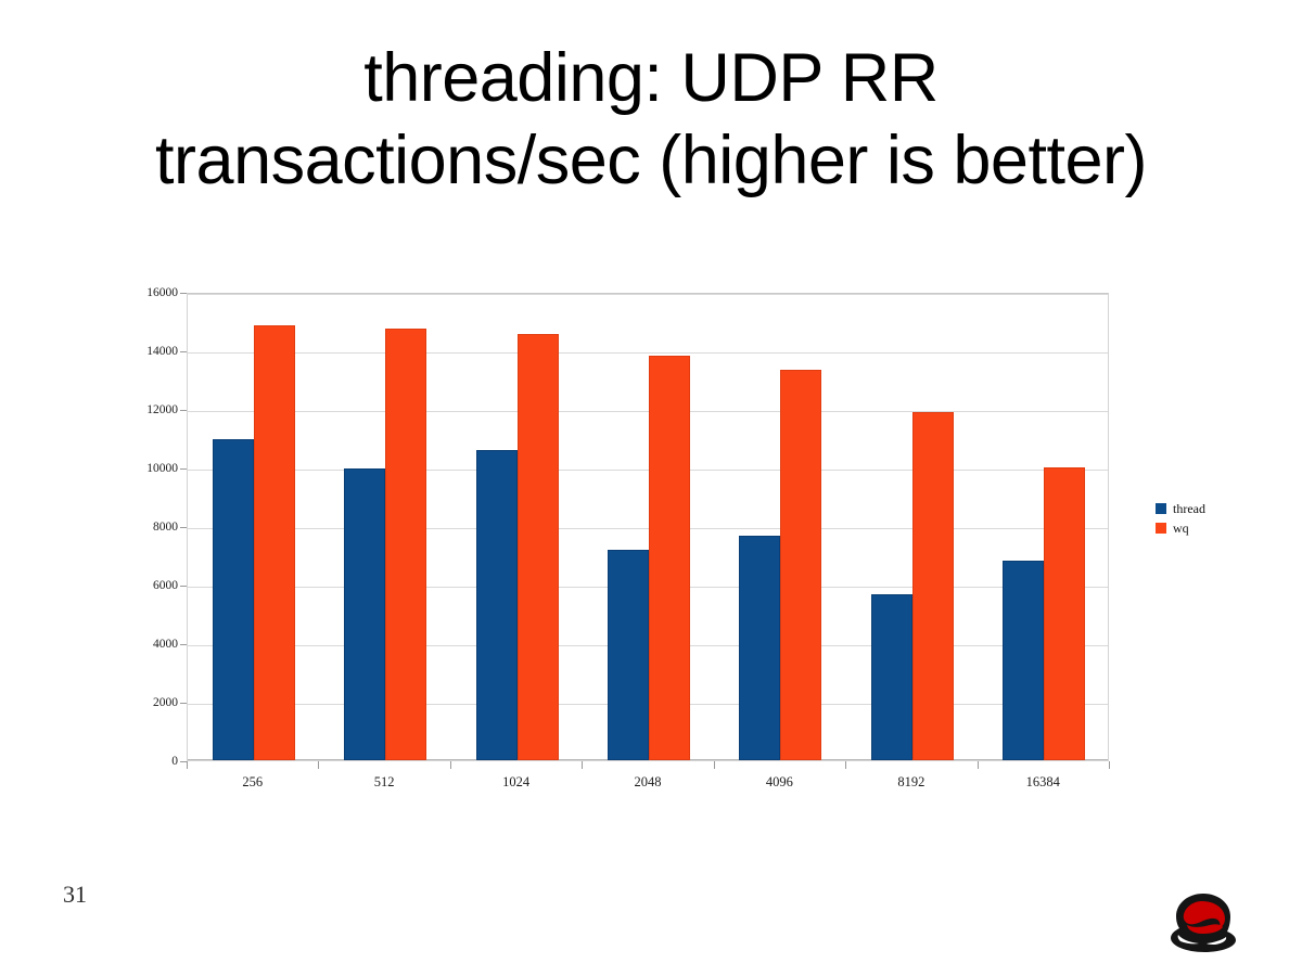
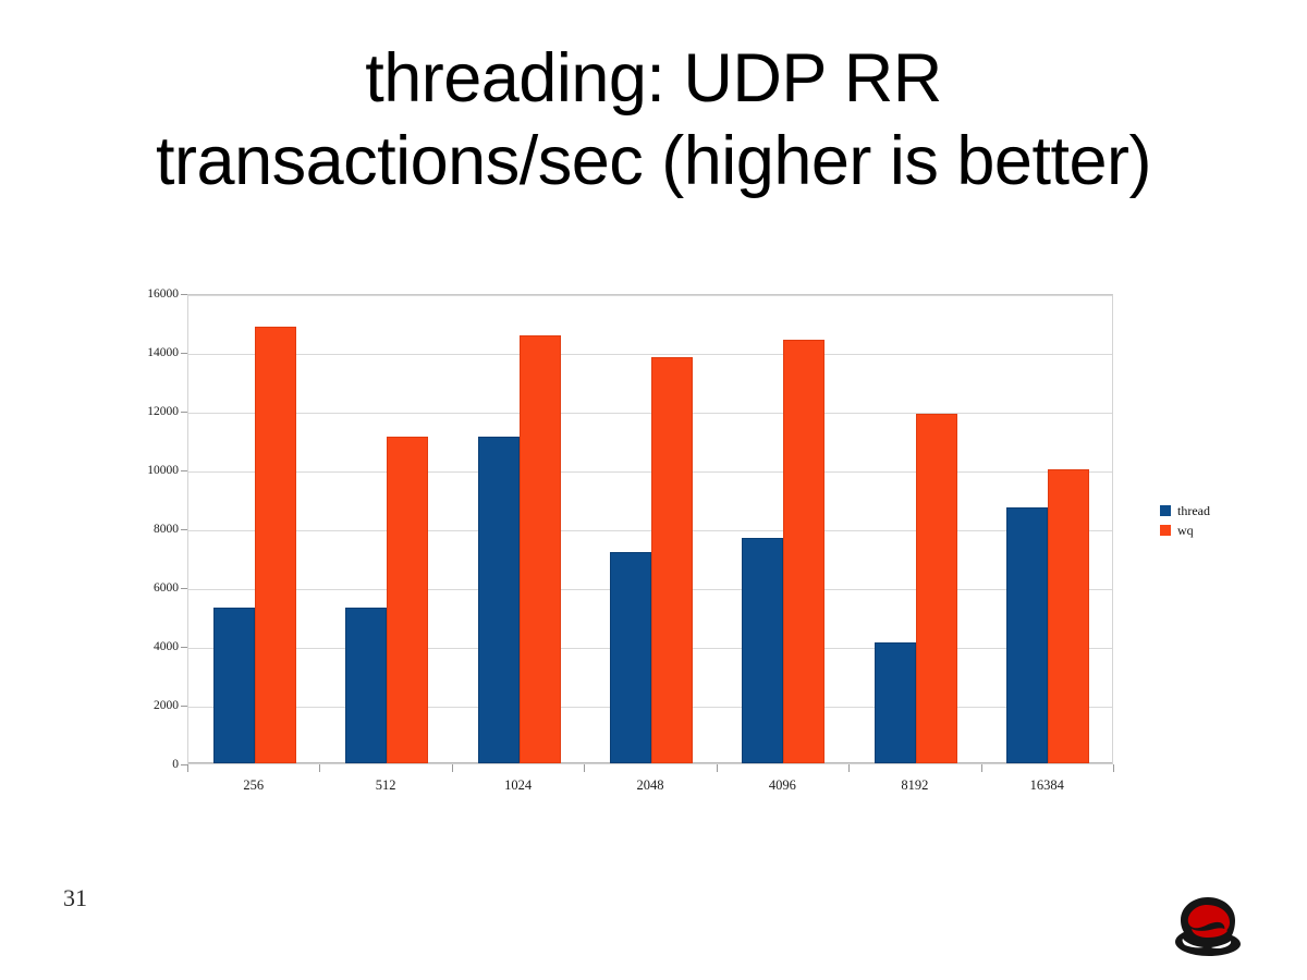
thread/256: 11000 -> 5300
thread/512: 10000 -> 5300
wq/512: 14800 -> 11100
thread/1024: 10600 -> 11100
wq/4096: 13400 -> 14400
thread/8192: 5700 -> 4100
thread/16384: 6800 -> 8700
